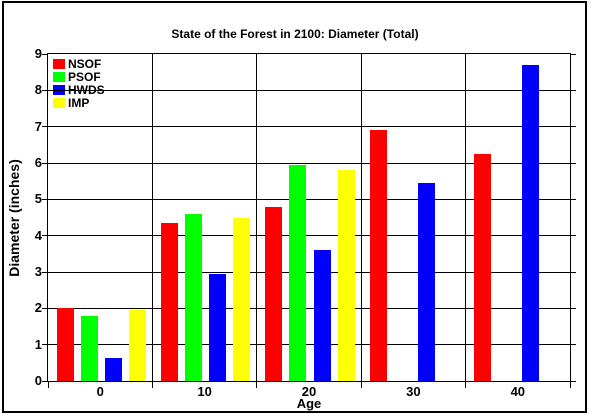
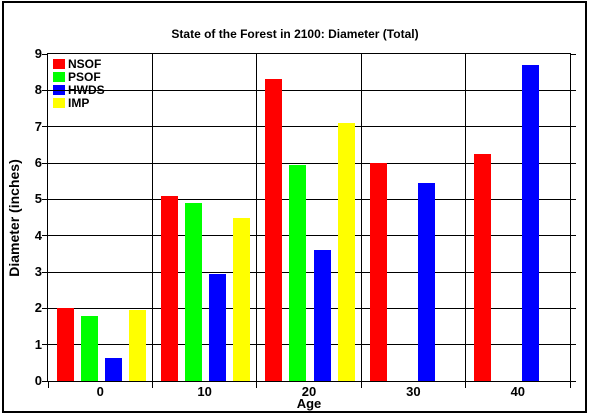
NSOF/10: 4.3 -> 5.1
PSOF/10: 4.6 -> 4.9
NSOF/20: 4.8 -> 8.3
IMP/20: 5.8 -> 7.1
NSOF/30: 6.9 -> 6.0
